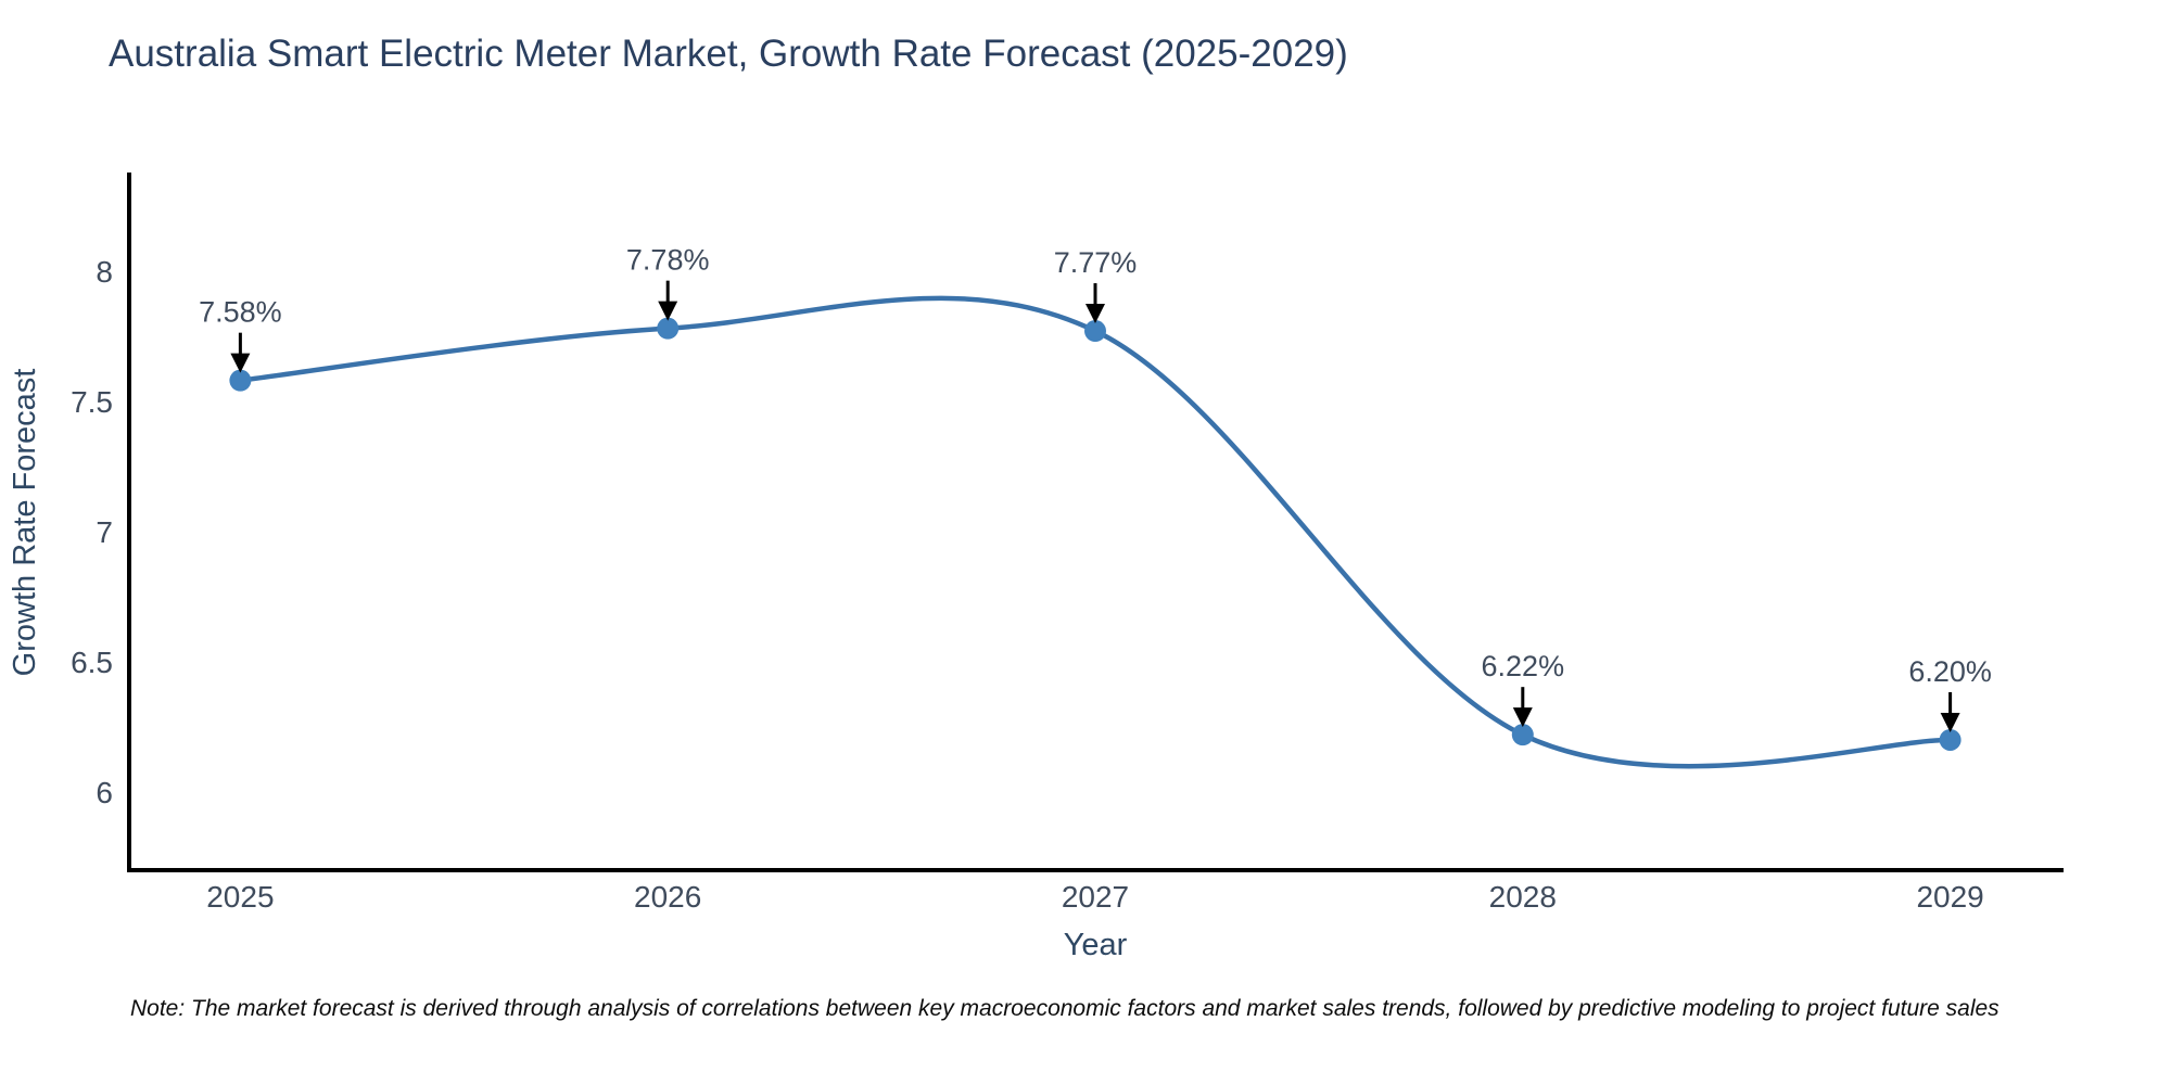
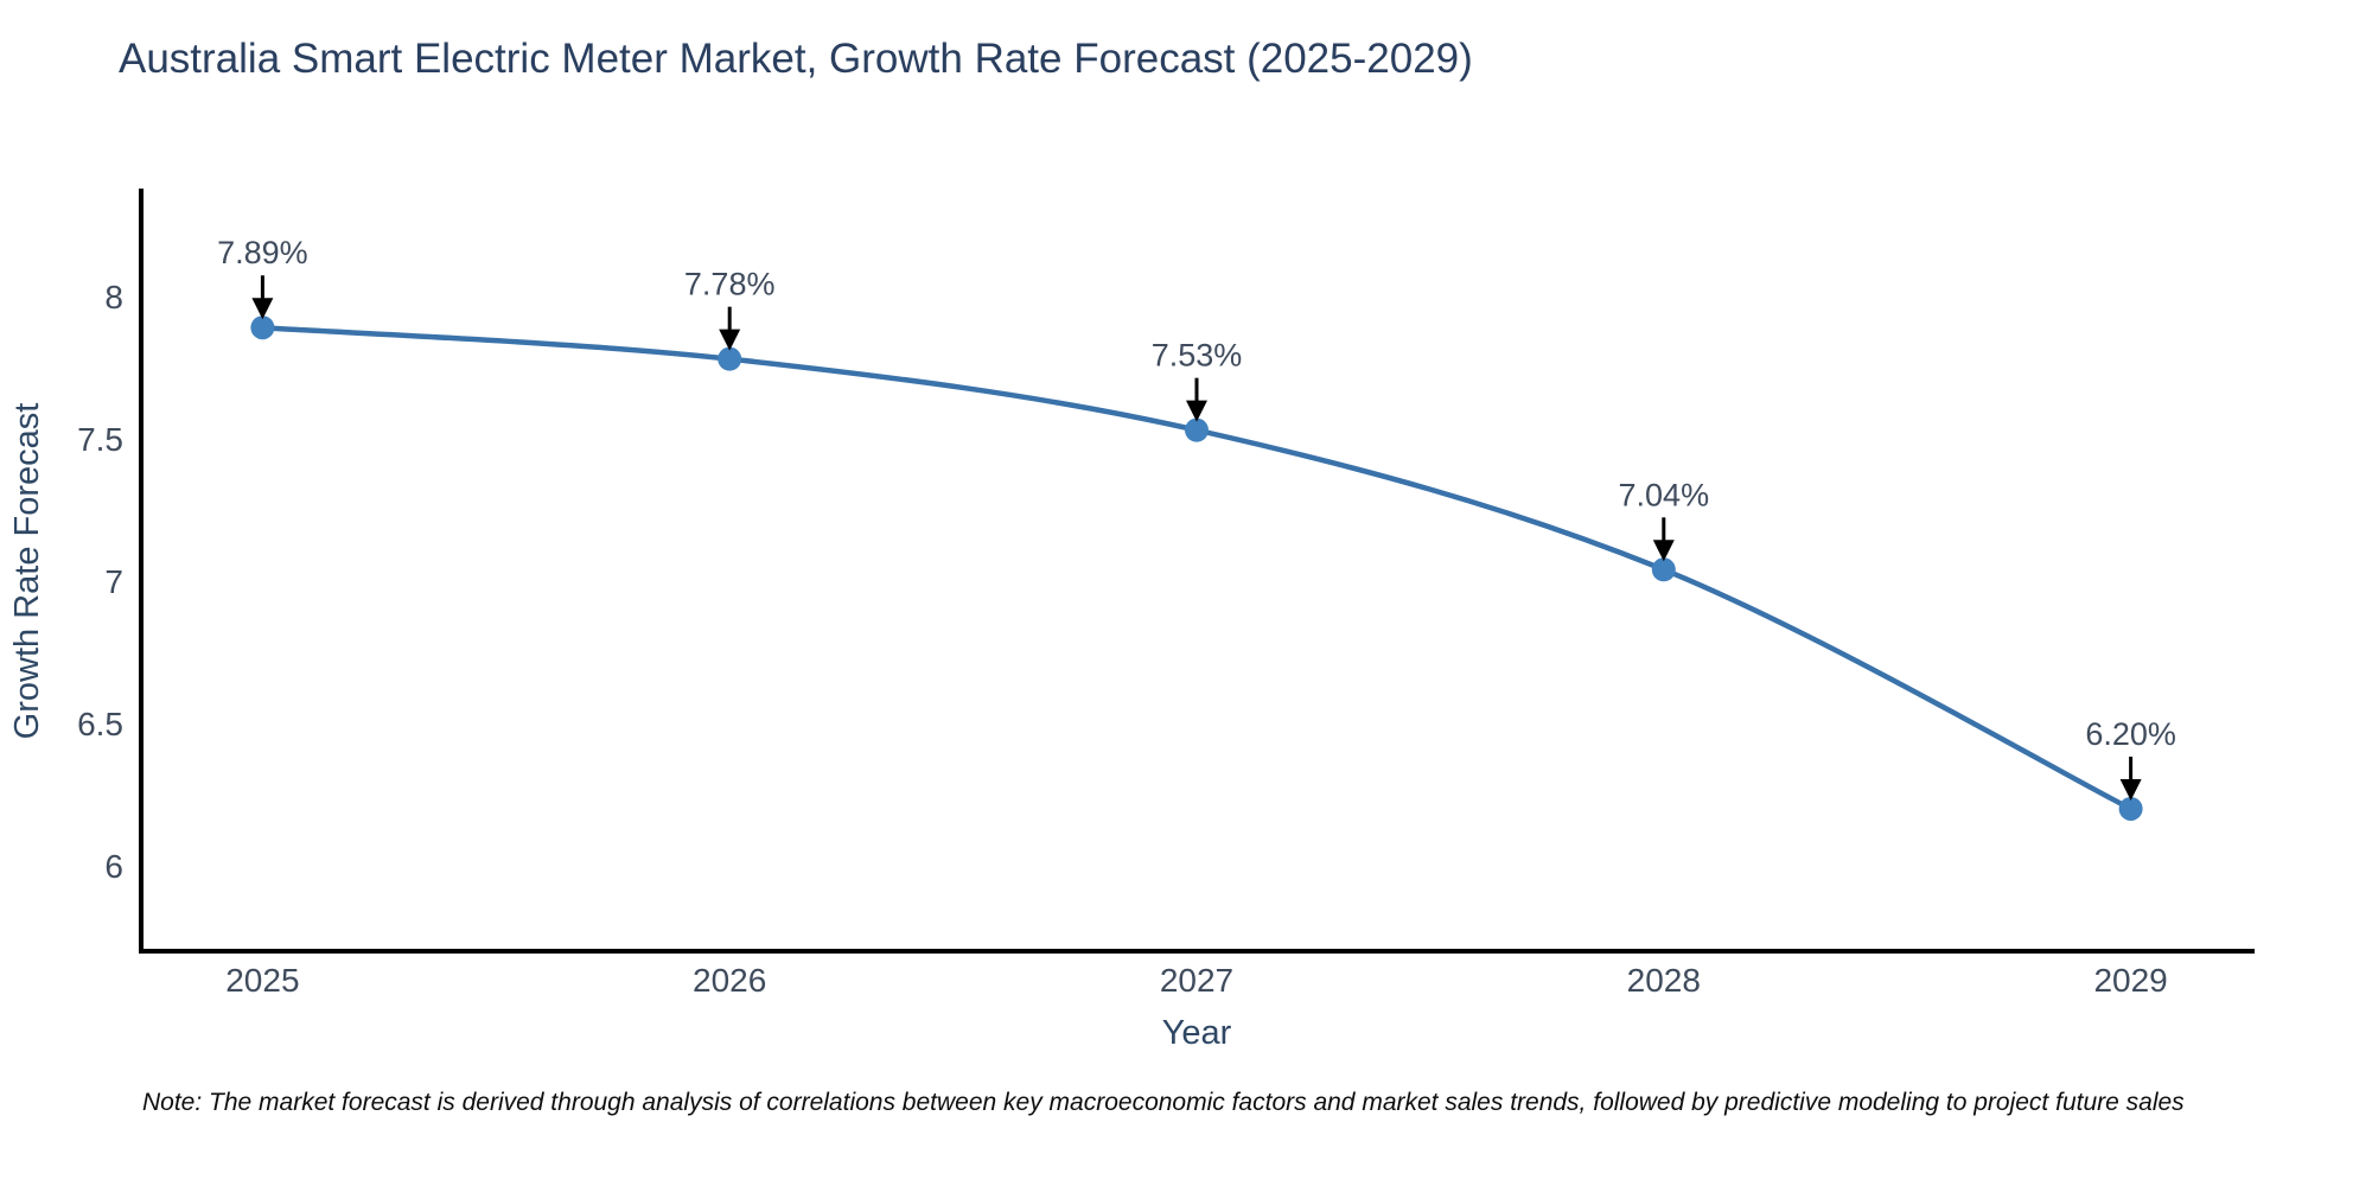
2025: 7.58% -> 7.89%
2027: 7.77% -> 7.53%
2028: 6.22% -> 7.04%
